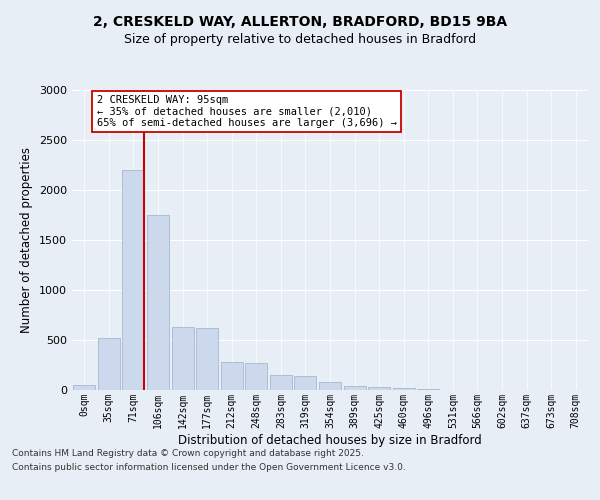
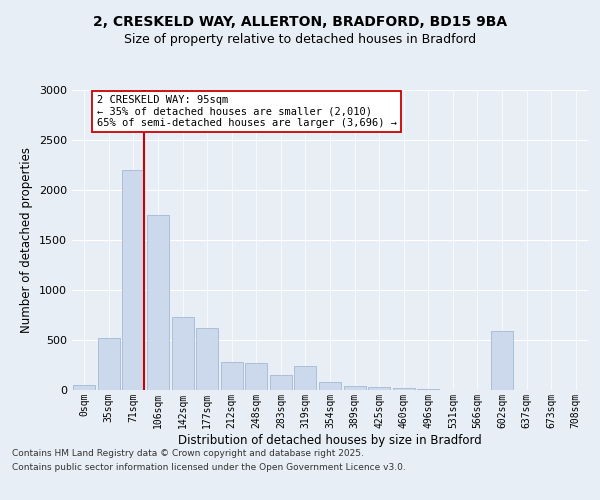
142sqm: 630 -> 730
319sqm: 140 -> 240
602sqm: 0 -> 590
